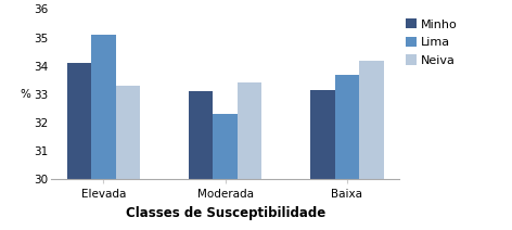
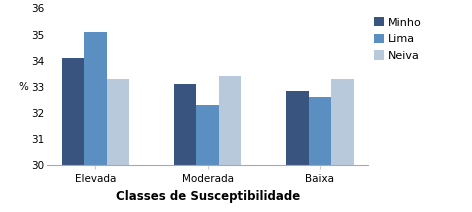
Minho/Baixa: 33.15 -> 32.85
Lima/Baixa: 33.7 -> 32.6
Neiva/Baixa: 34.2 -> 33.3
